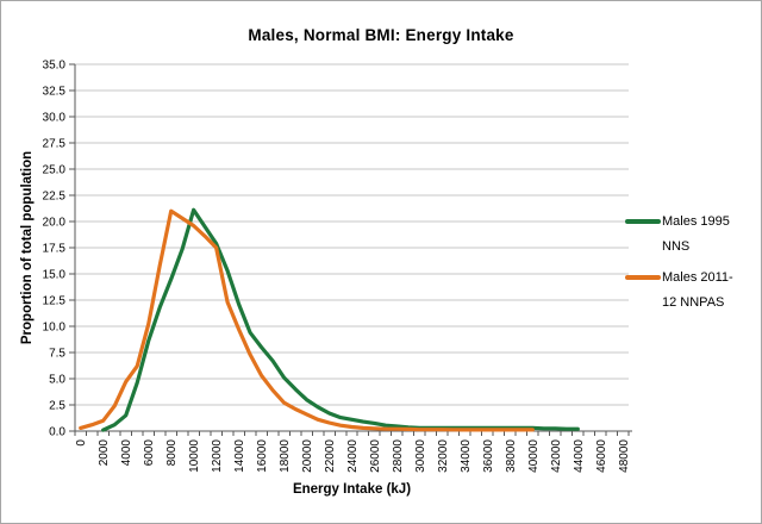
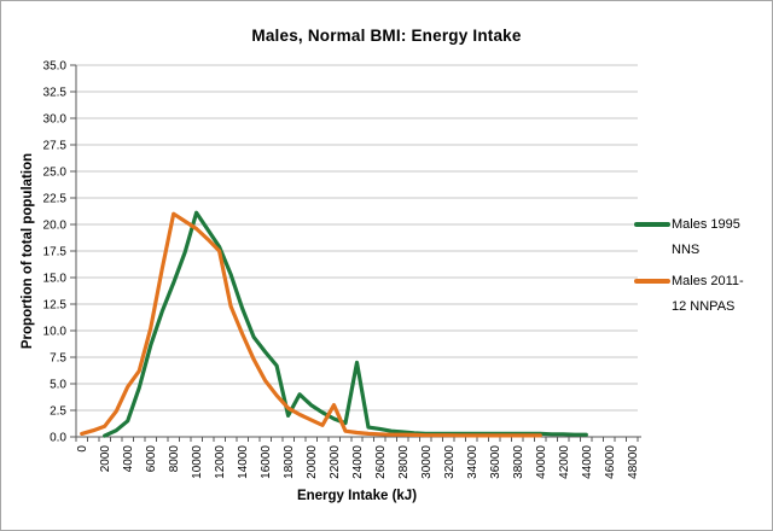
Males 1995 NNS/18000: 5 -> 2
Males 2011-12 NNPAS/22000: 1 -> 3
Males 1995 NNS/24000: 1 -> 7
